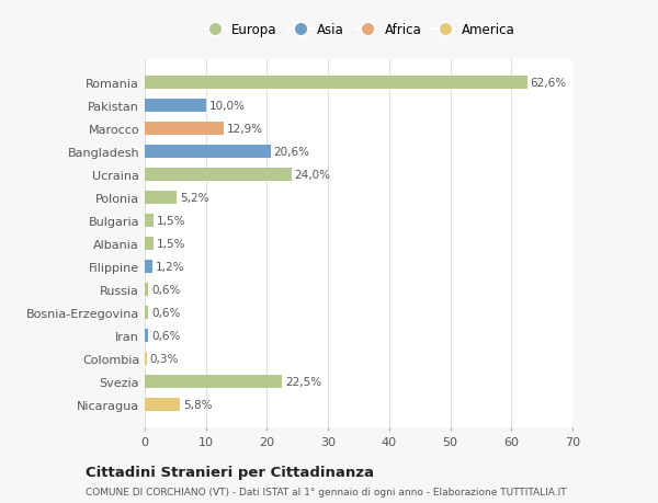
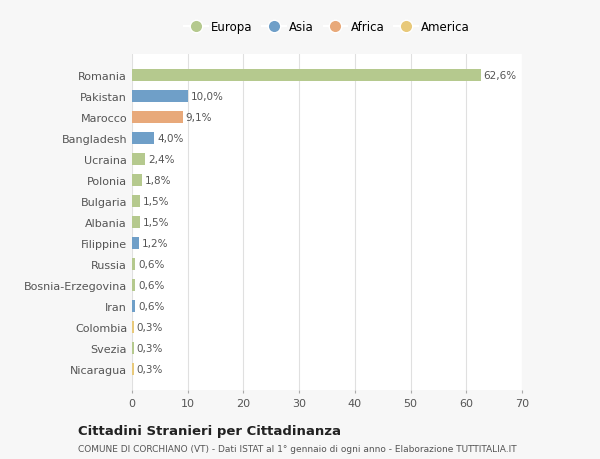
Marocco: 12,9% -> 9,1%
Bangladesh: 20,6% -> 4,0%
Ucraina: 24,0% -> 2,4%
Polonia: 5,2% -> 1,8%
Svezia: 22,5% -> 0,3%
Nicaragua: 5,8% -> 0,3%
